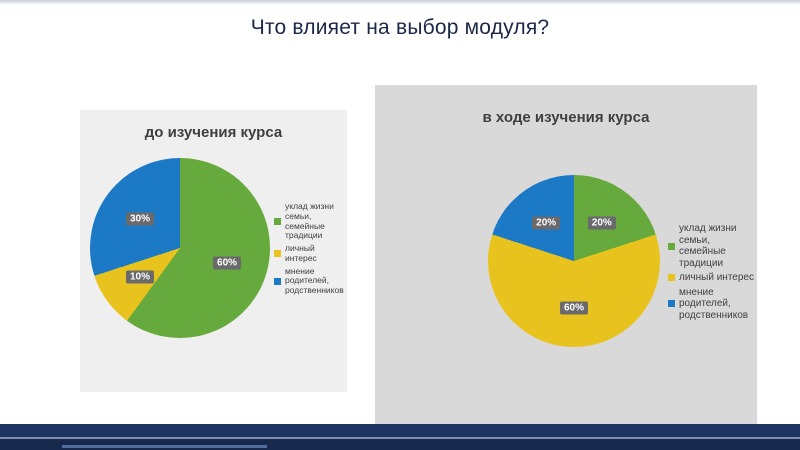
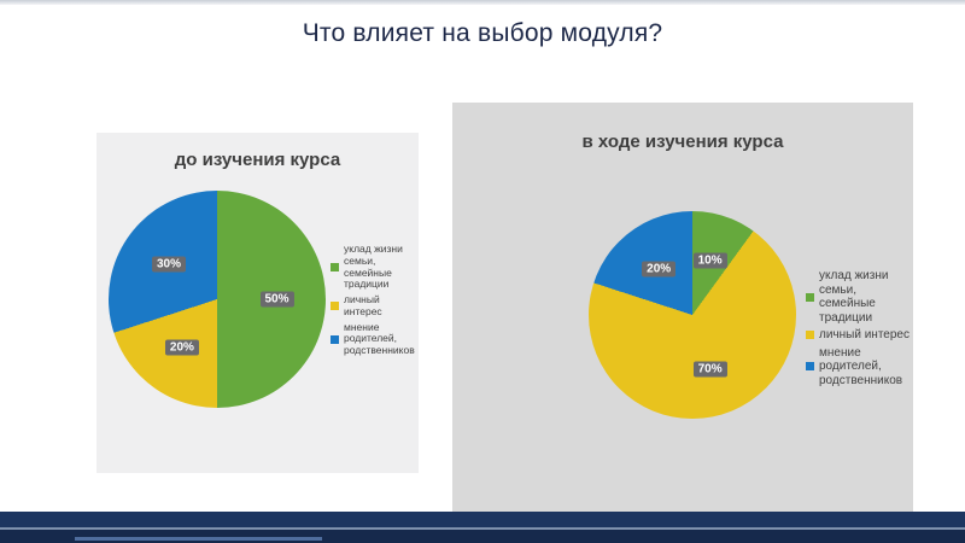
до изучения курса/уклад жизни семьи, семейные традиции: 60% -> 50%
до изучения курса/личный интерес: 10% -> 20%
в ходе изучения курса/уклад жизни семьи, семейные традиции: 20% -> 10%
в ходе изучения курса/личный интерес: 60% -> 70%
